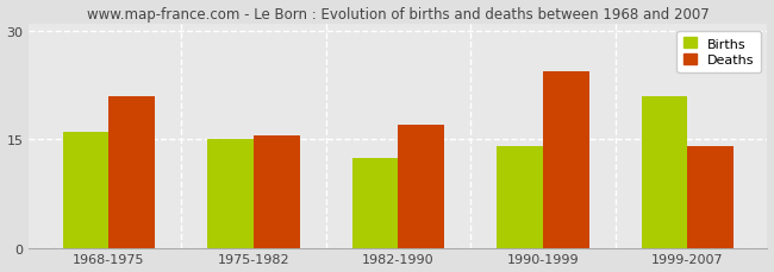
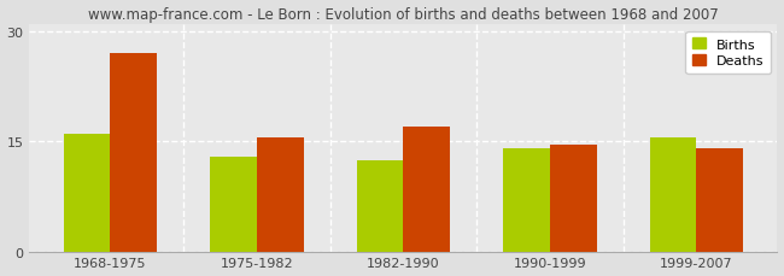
Deaths/1968-1975: 21.0 -> 27.0
Births/1975-1982: 15.0 -> 13.0
Deaths/1990-1999: 24.4 -> 14.5
Births/1999-2007: 21.0 -> 15.5
